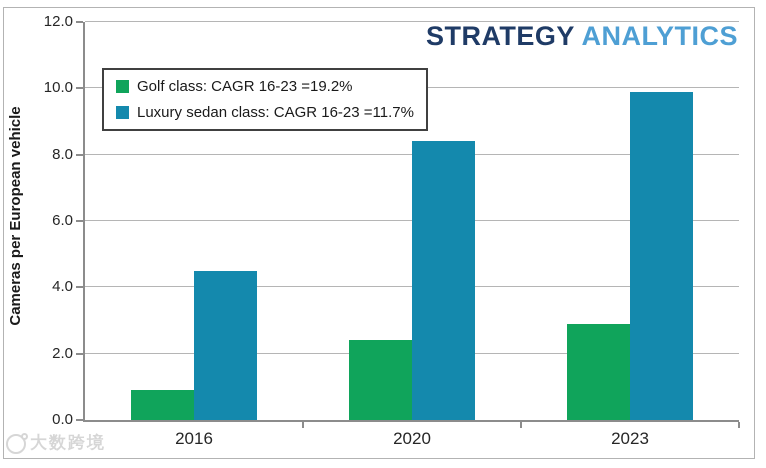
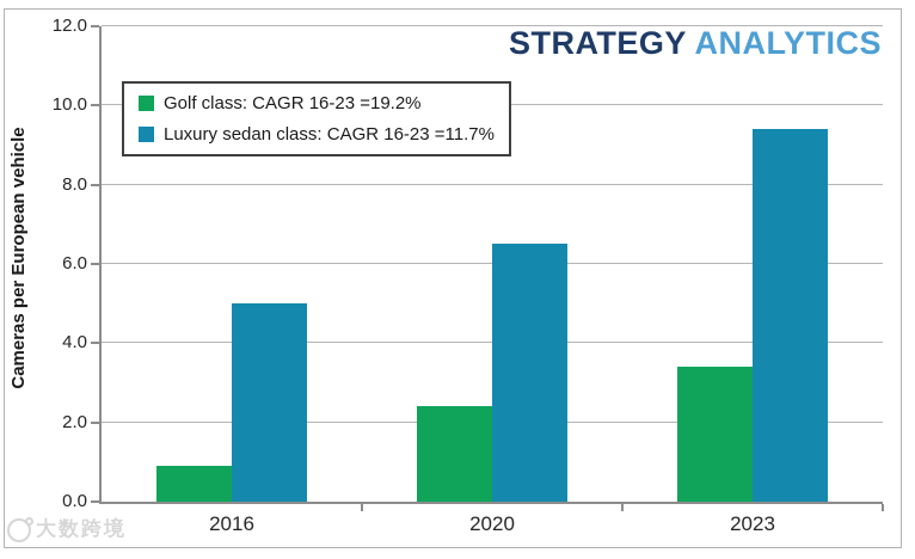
Luxury sedan class: CAGR 16-23 =11.7%/2016: 4.5 -> 5.0
Luxury sedan class: CAGR 16-23 =11.7%/2020: 8.4 -> 6.5
Golf class: CAGR 16-23 =19.2%/2023: 2.9 -> 3.4
Luxury sedan class: CAGR 16-23 =11.7%/2023: 9.9 -> 9.4
